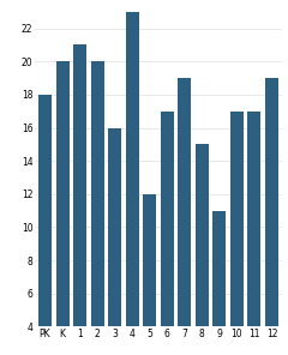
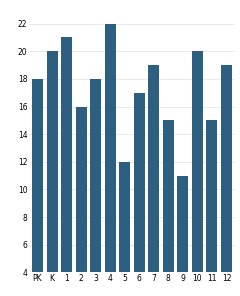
2: 20 -> 16
3: 16 -> 18
4: 23 -> 22
10: 17 -> 20
11: 17 -> 15
